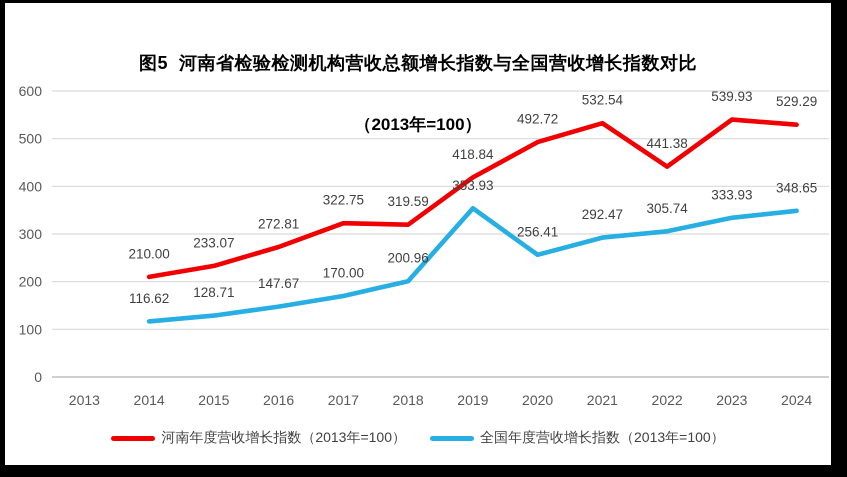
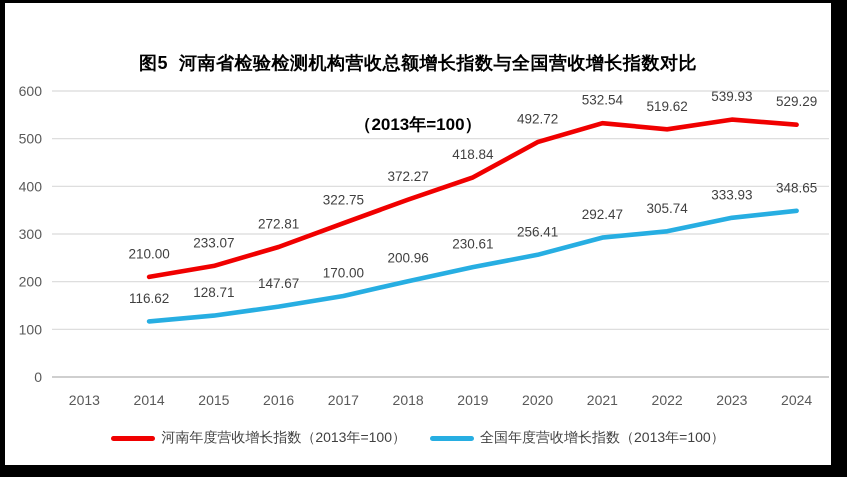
河南年度营收增长指数（2013年=100）/2018: 319.59 -> 372.27
全国年度营收增长指数（2013年=100）/2019: 353.93 -> 230.61
河南年度营收增长指数（2013年=100）/2022: 441.38 -> 519.62
